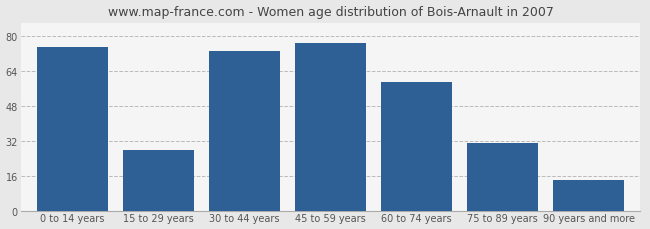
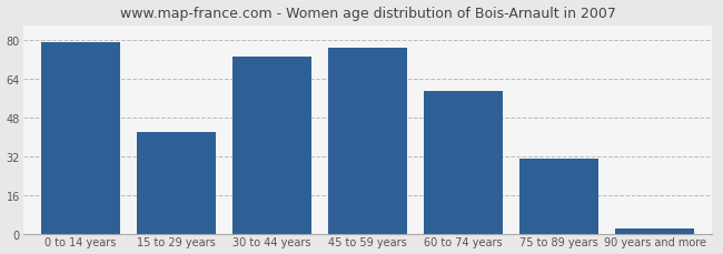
0 to 14 years: 75 -> 79
15 to 29 years: 28 -> 42
90 years and more: 14 -> 2
